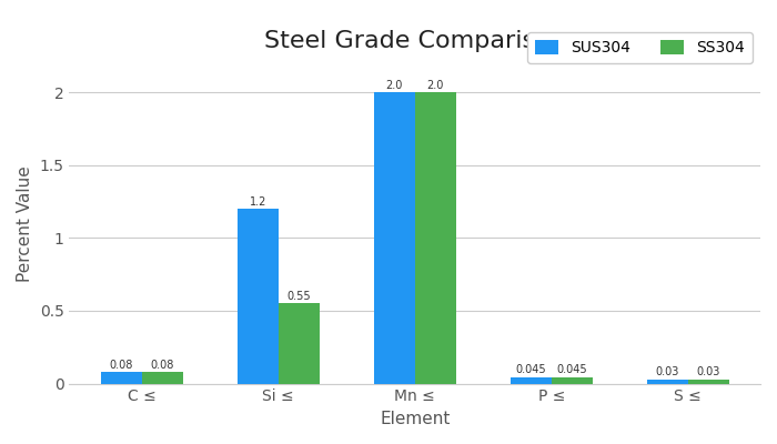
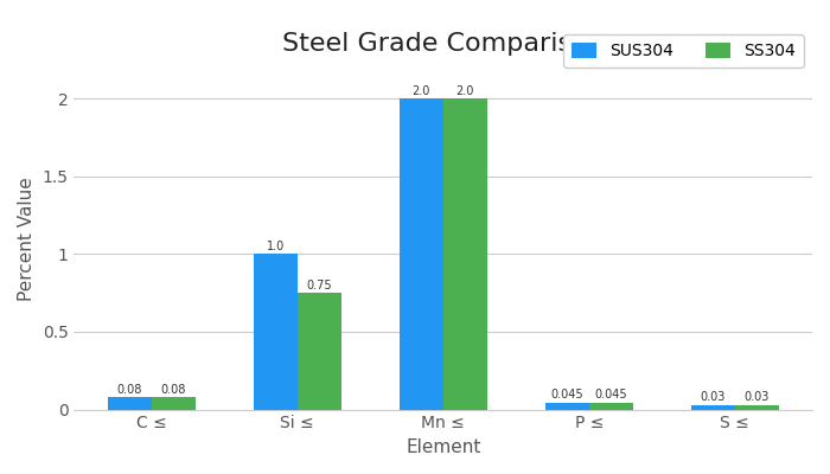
SUS304/Si ≤: 1.2 -> 1.0
SS304/Si ≤: 0.55 -> 0.75
